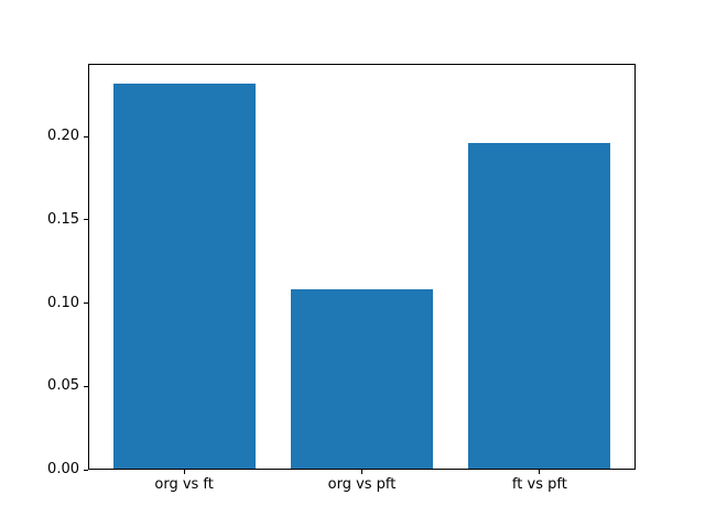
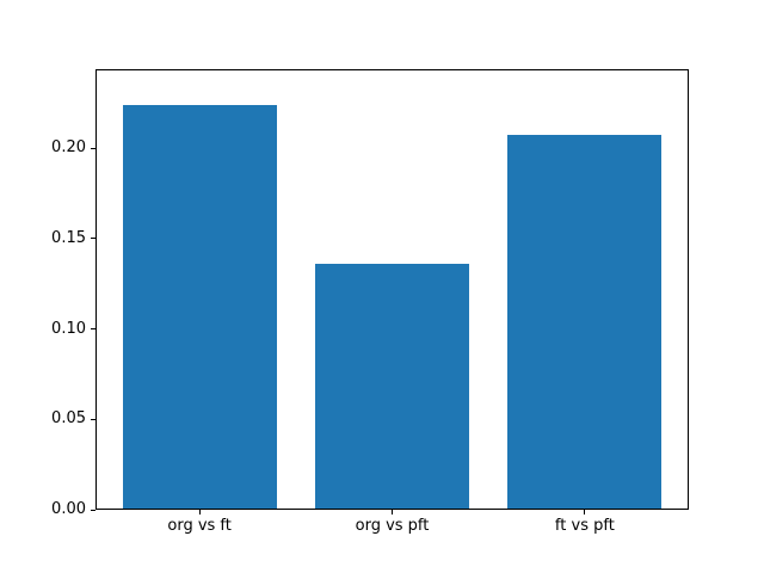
org vs ft: 0.232 -> 0.224
org vs pft: 0.108 -> 0.136
ft vs pft: 0.196 -> 0.207
